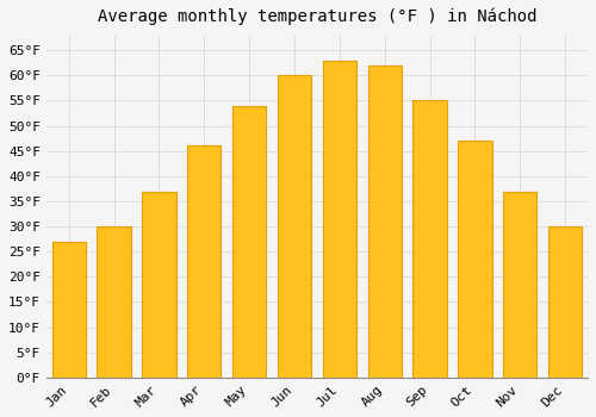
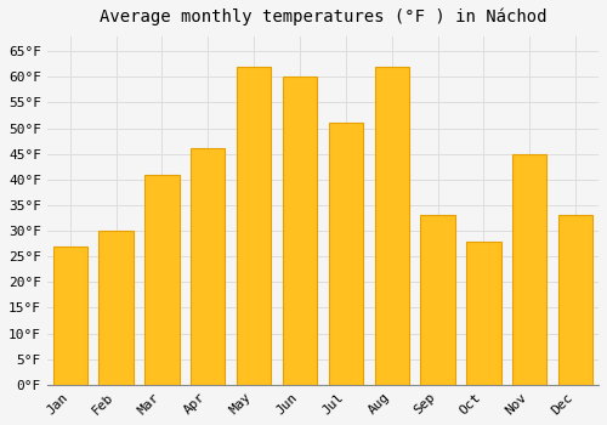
Mar: 37°F -> 41°F
May: 54°F -> 62°F
Jul: 63°F -> 51°F
Sep: 55°F -> 33°F
Oct: 47°F -> 28°F
Nov: 37°F -> 45°F
Dec: 30°F -> 33°F
